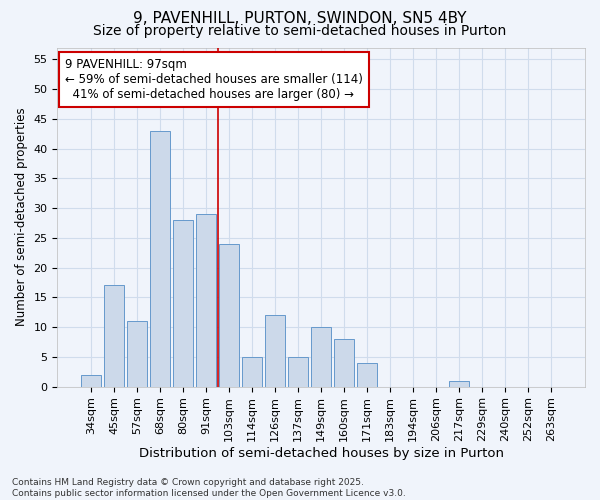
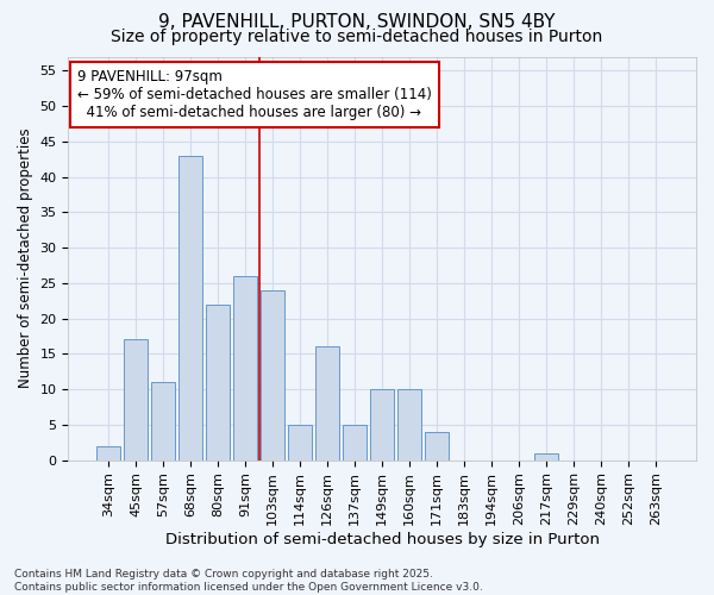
80sqm: 28 -> 22
91sqm: 29 -> 26
126sqm: 12 -> 16
160sqm: 8 -> 10
